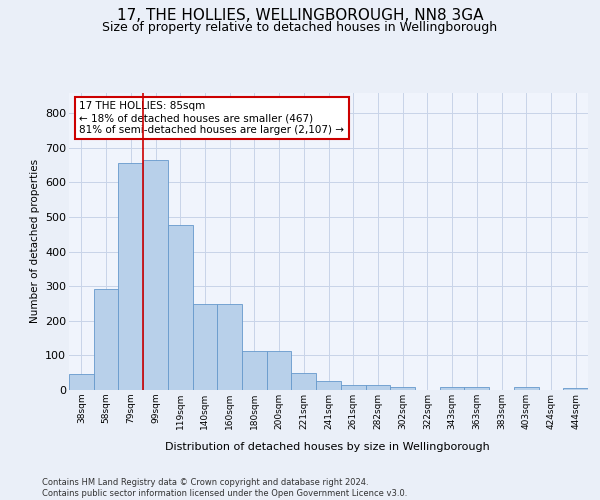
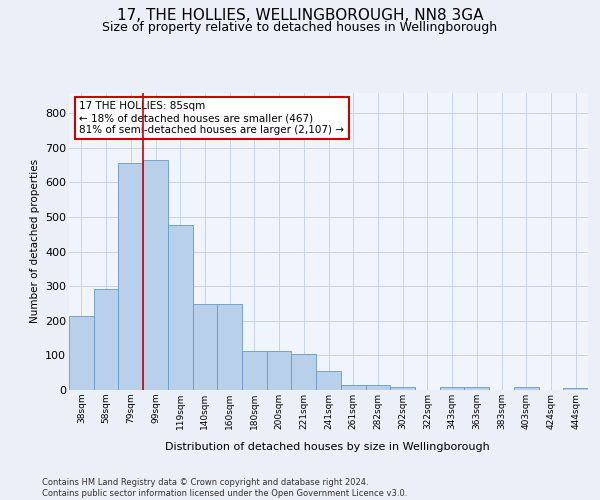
38sqm: 45 -> 215
221sqm: 50 -> 105
241sqm: 25 -> 55
